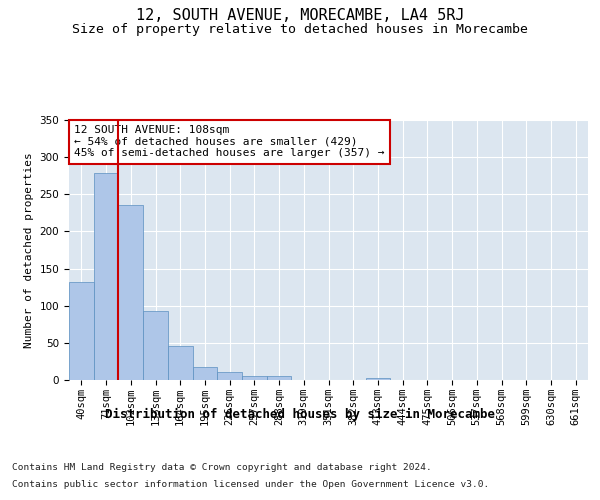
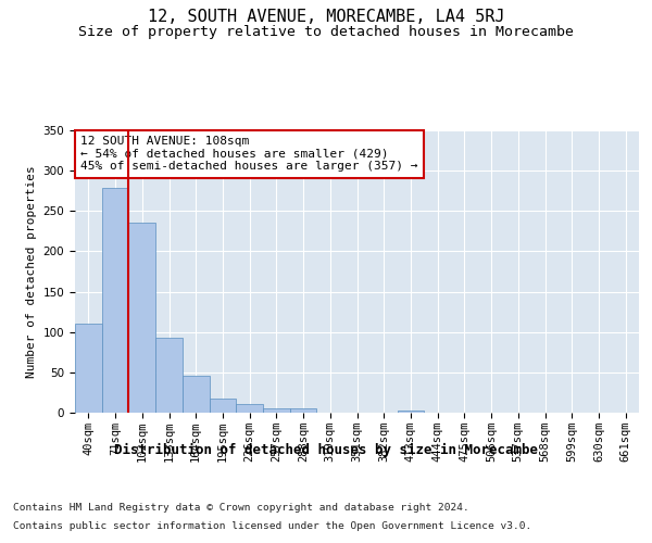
40sqm: 132 -> 110
